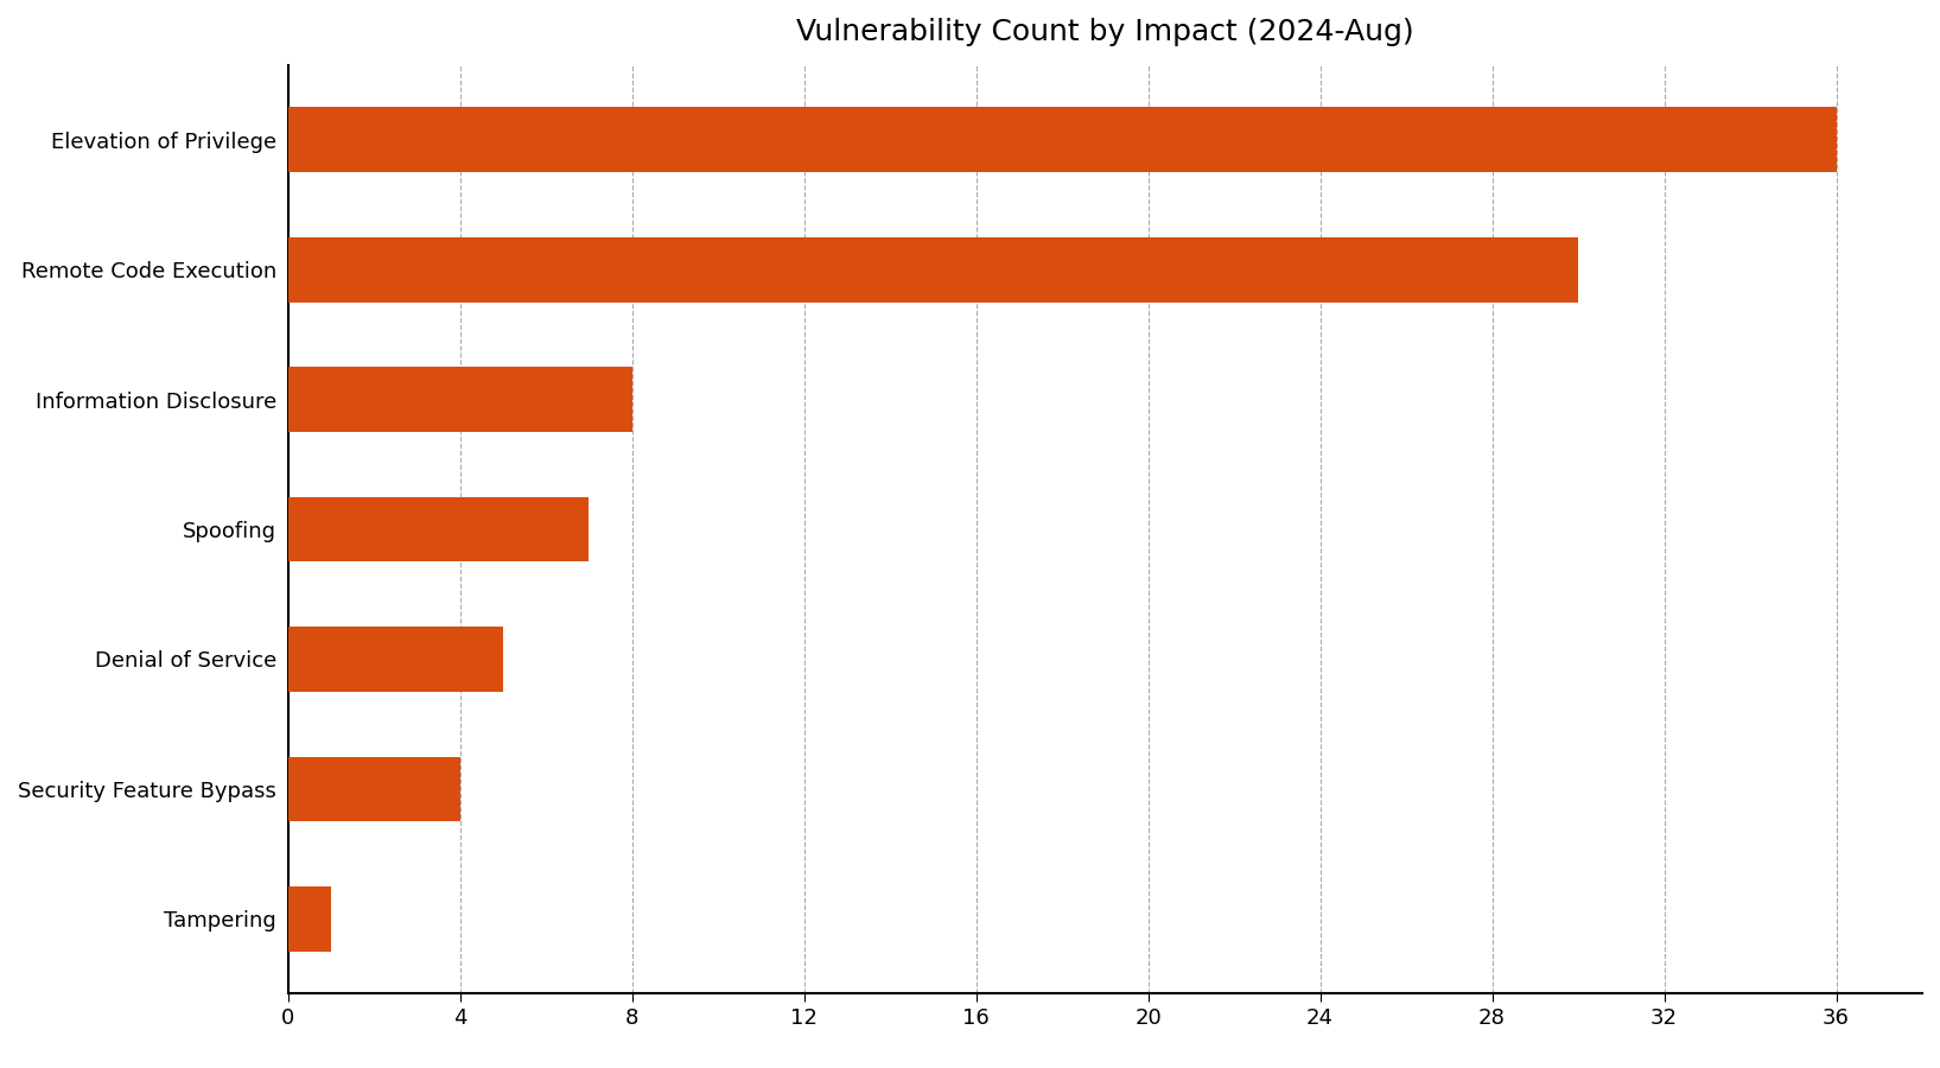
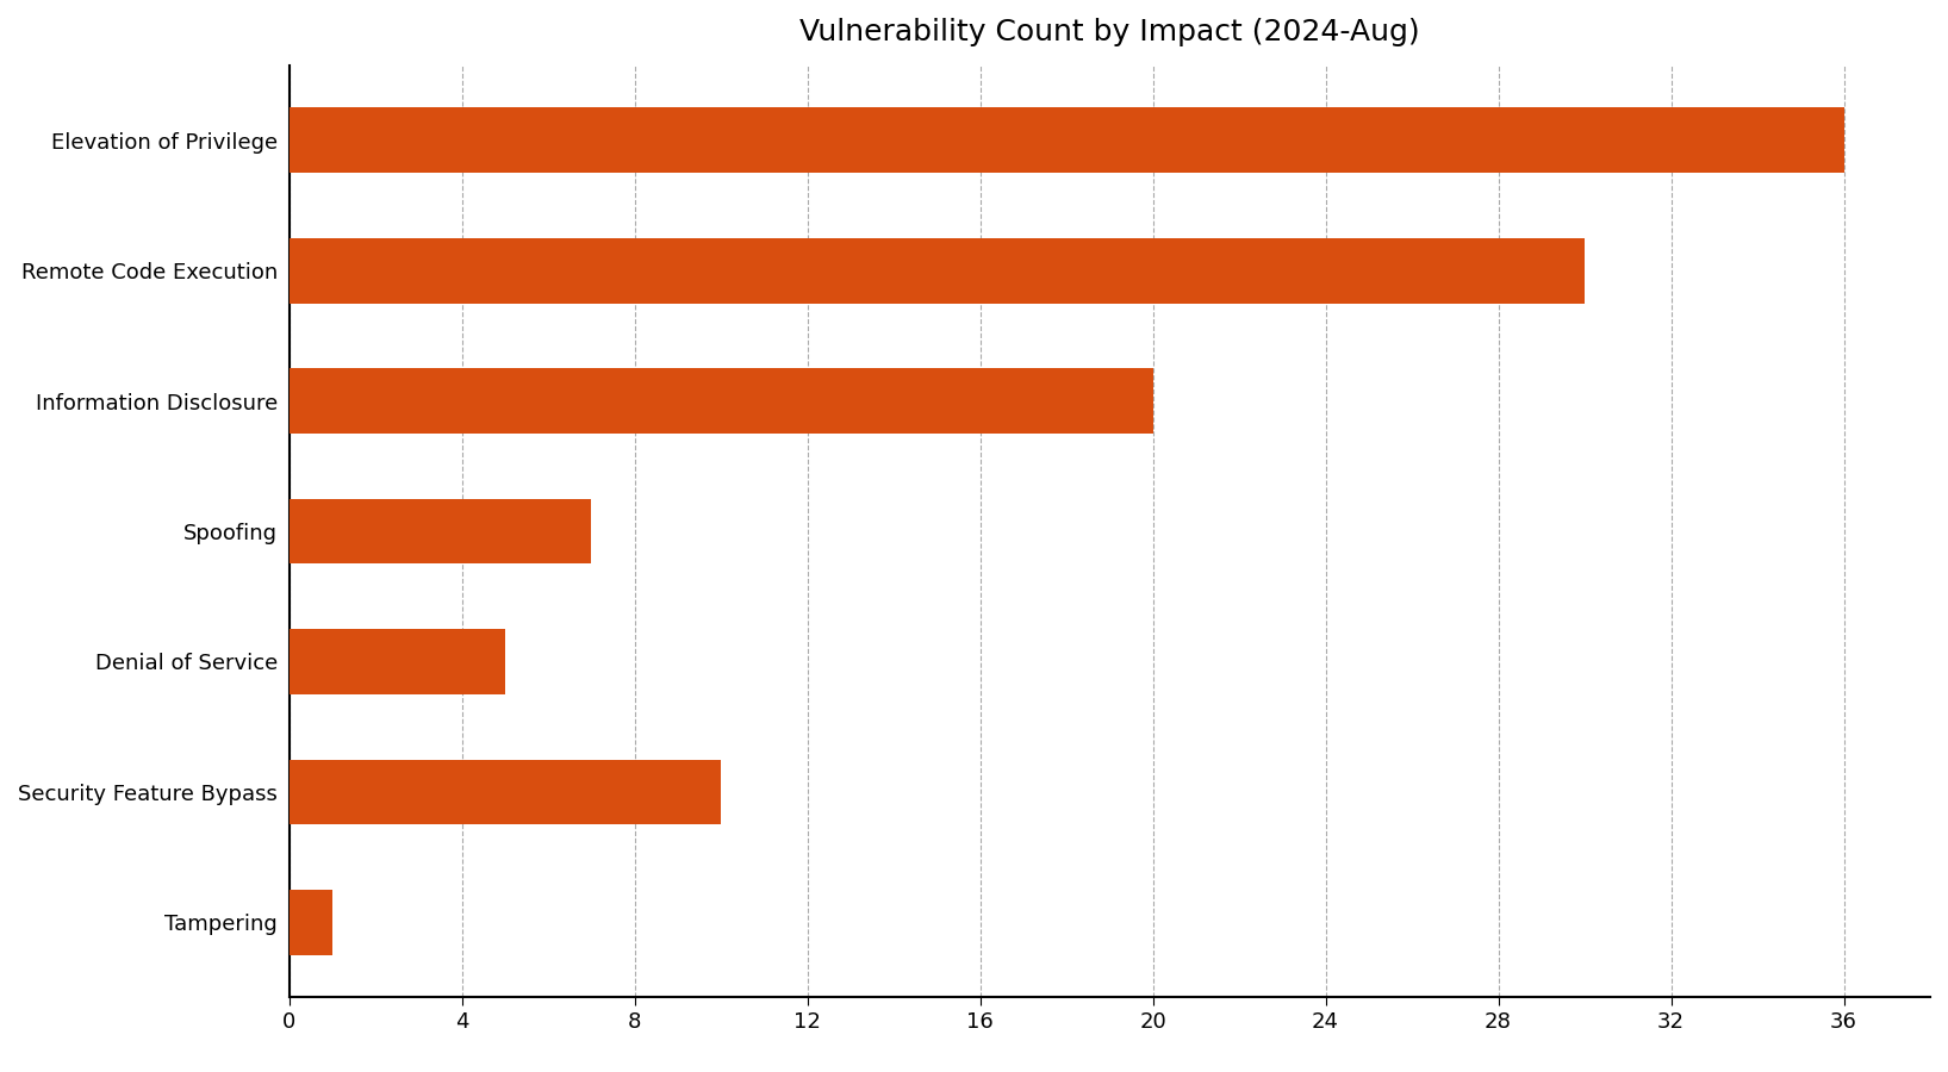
Information Disclosure: 8 -> 20
Security Feature Bypass: 4 -> 10
